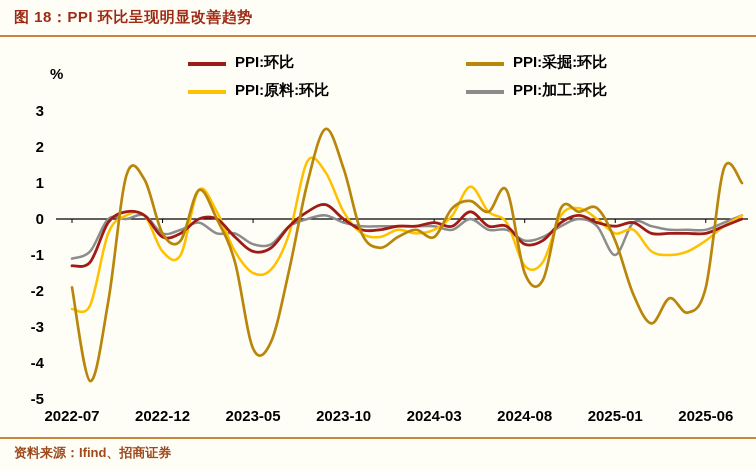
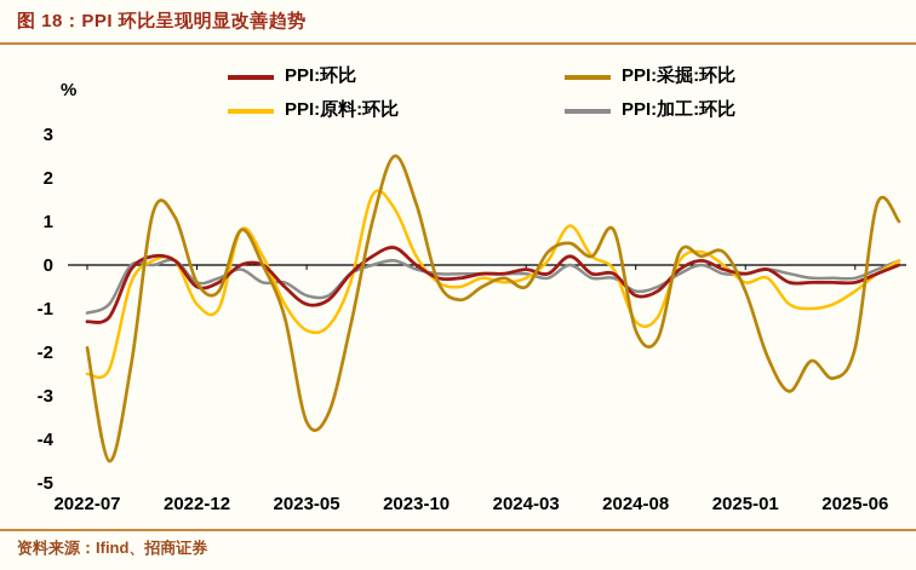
PPI:加工:环比/2025-01: -1.0 -> -0.2
